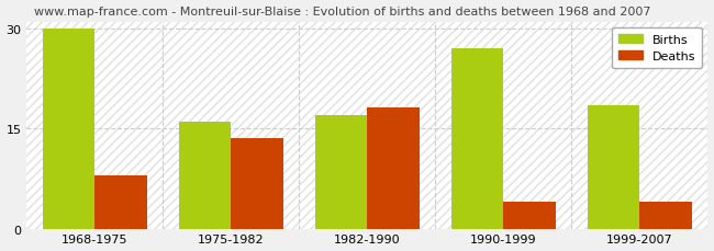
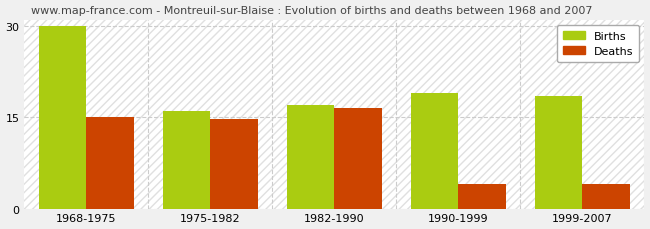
Deaths/1968-1975: 8.0 -> 15.0
Deaths/1975-1982: 13.6 -> 14.7
Deaths/1982-1990: 18.2 -> 16.5
Births/1990-1999: 27.0 -> 19.0
